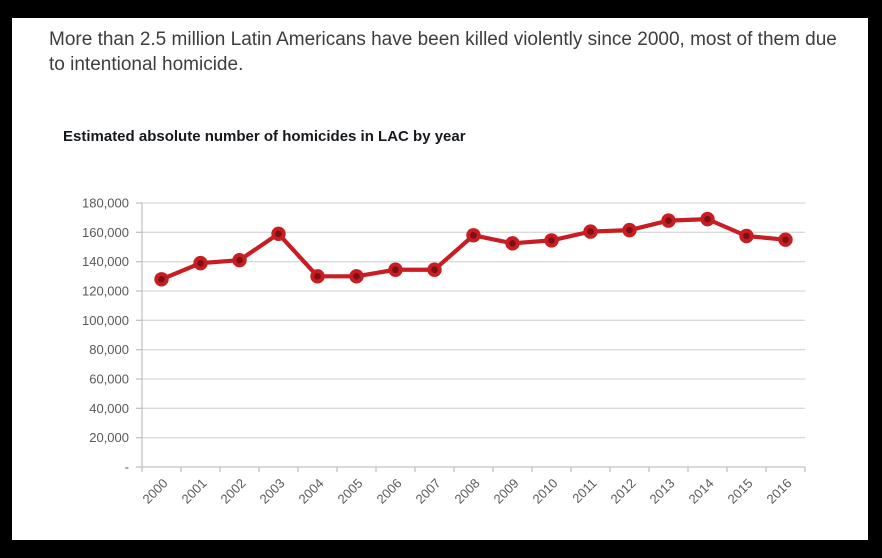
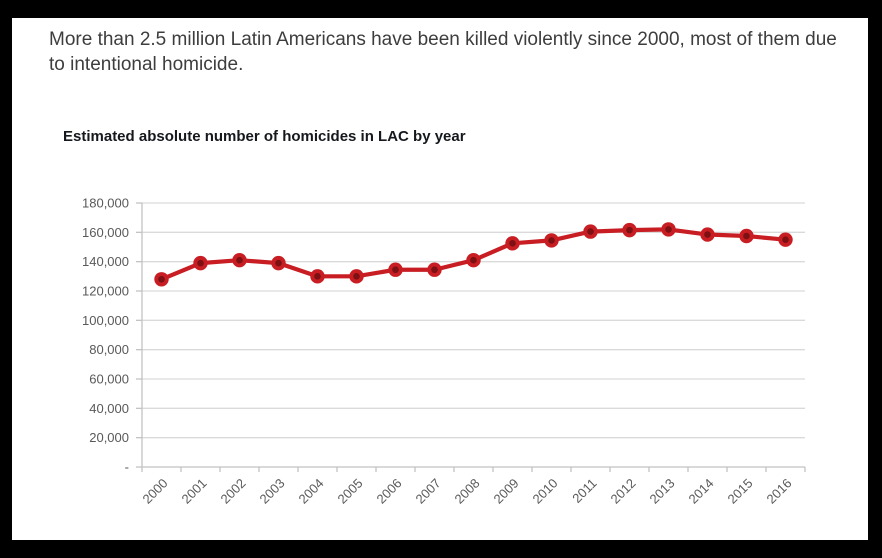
2003: 159000 -> 139000
2008: 158000 -> 141000
2013: 168000 -> 162000
2014: 169000 -> 158000
